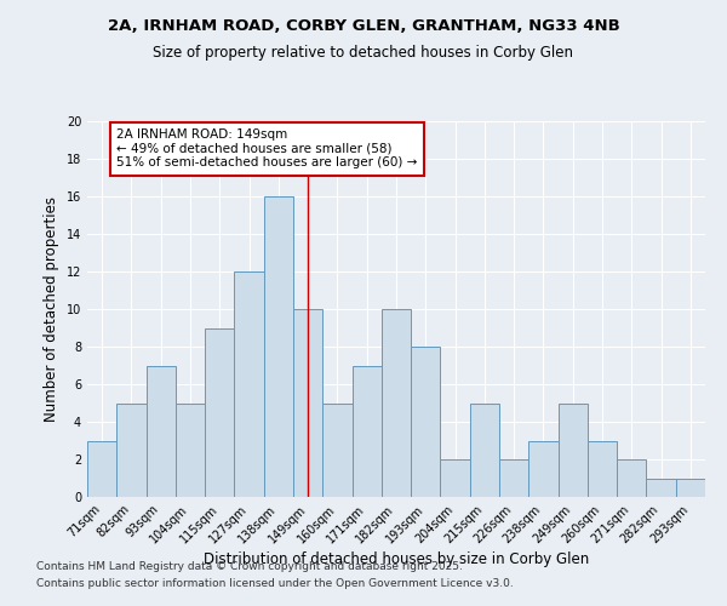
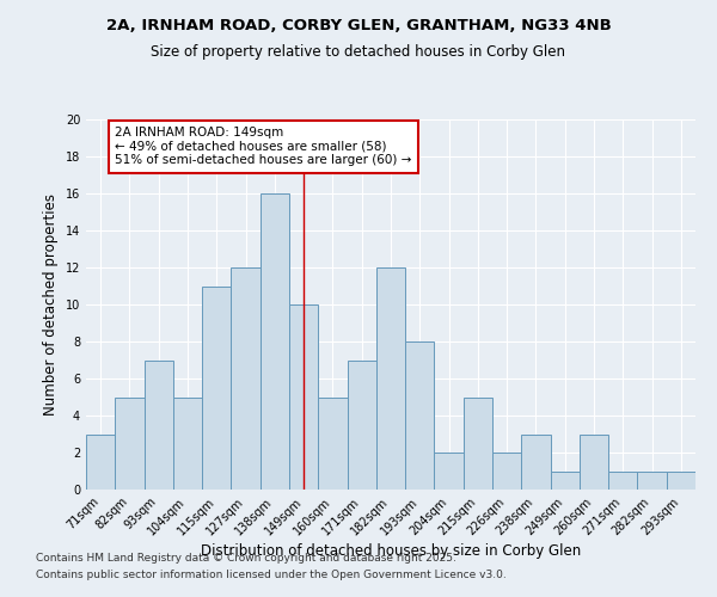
115sqm: 9 -> 11
182sqm: 10 -> 12
249sqm: 5 -> 1
271sqm: 2 -> 1
